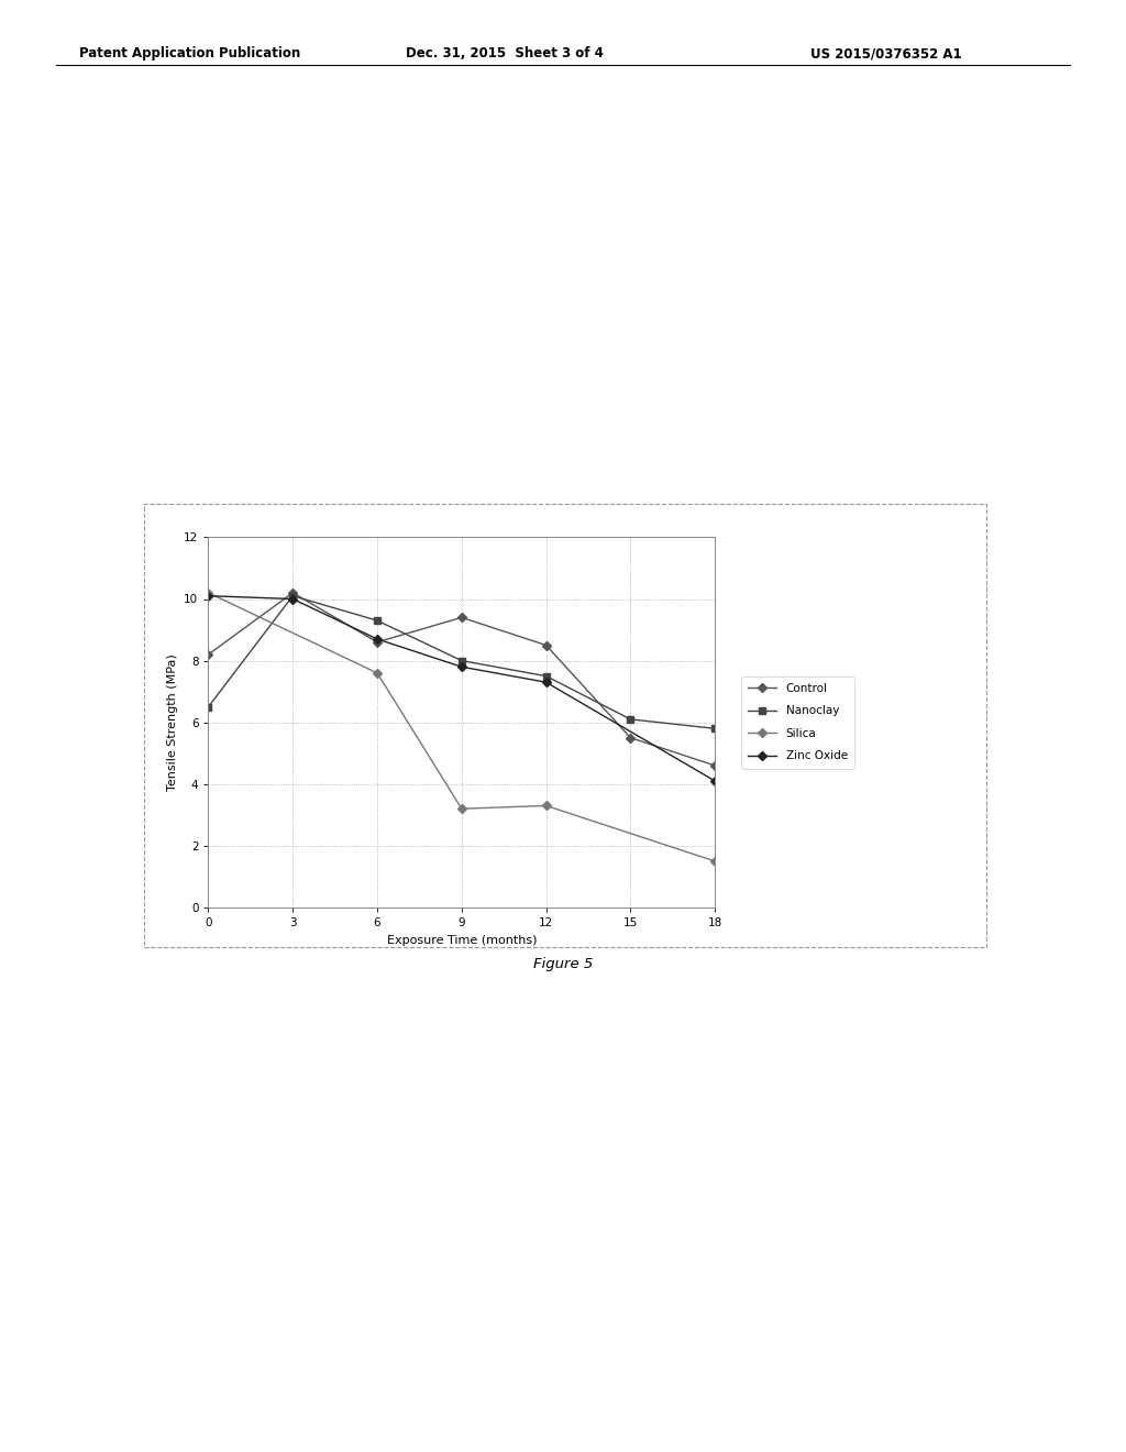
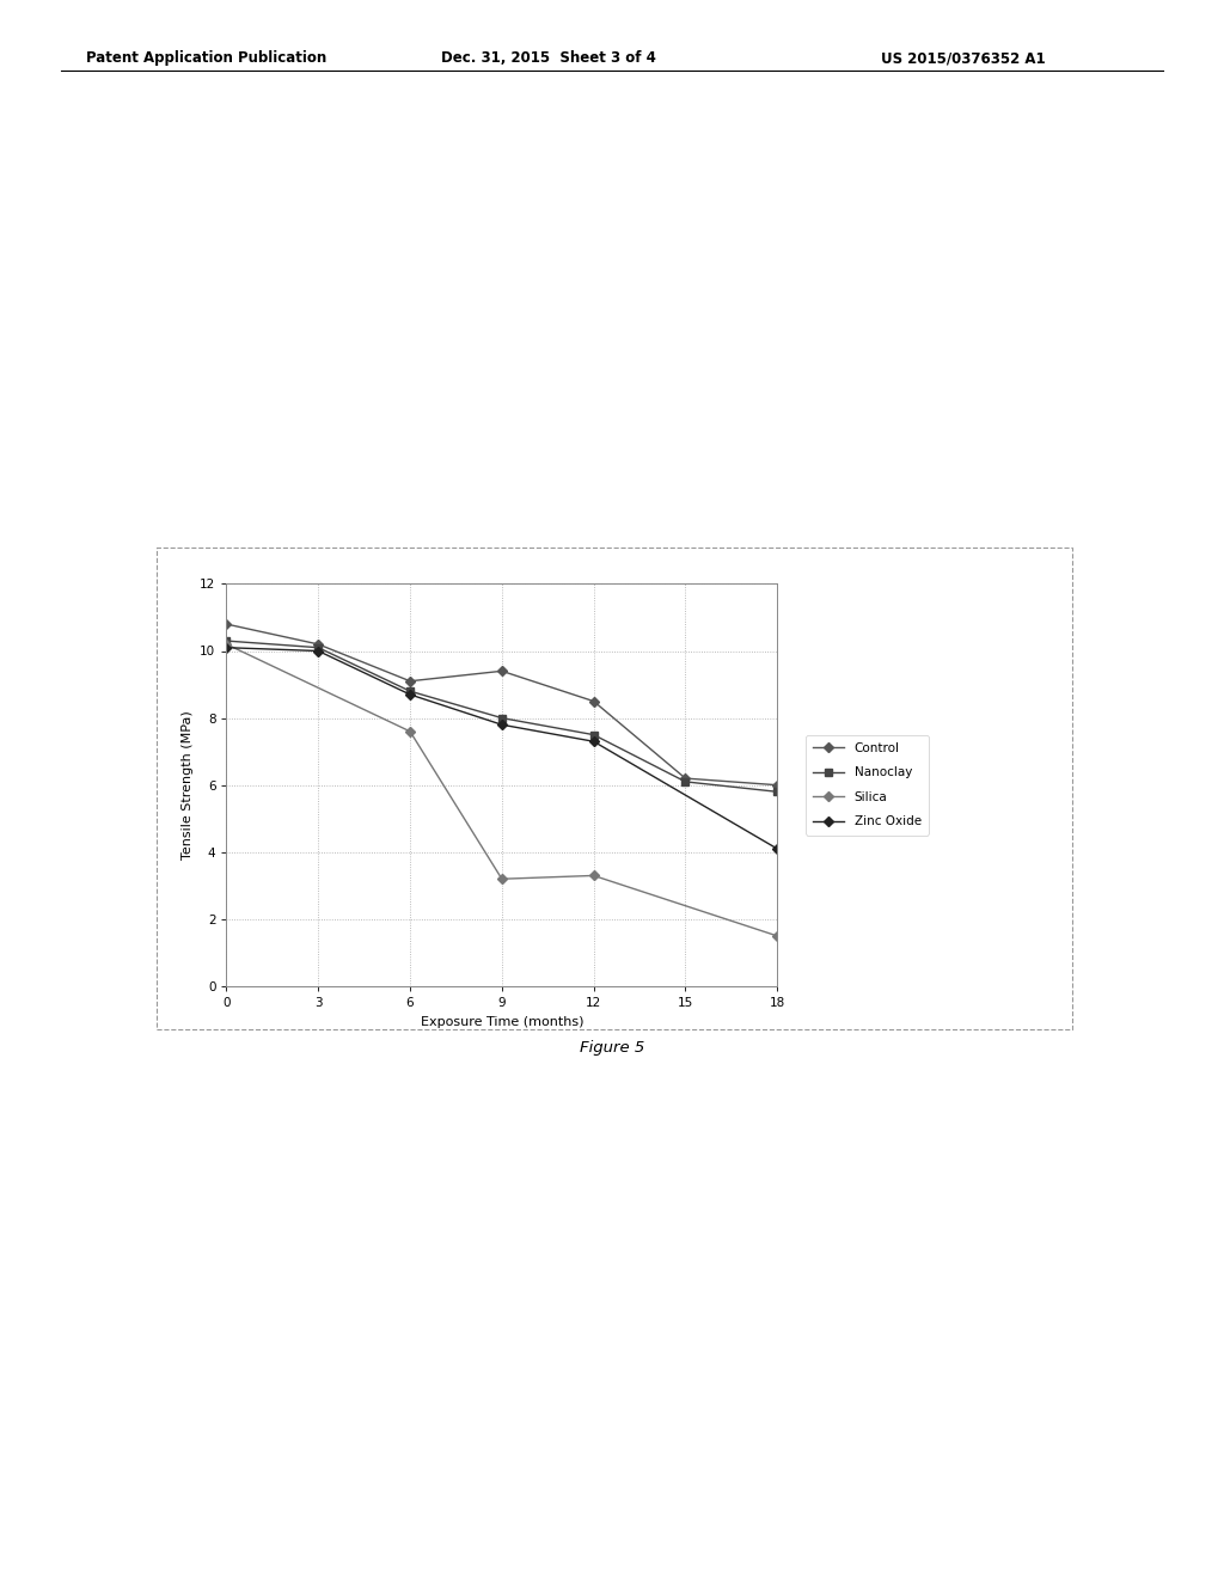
Control/0: 8.2 -> 10.8
Nanoclay/0: 6.5 -> 10.3
Control/6: 8.6 -> 9.1
Nanoclay/6: 9.3 -> 8.8
Control/15: 5.5 -> 6.2
Control/18: 4.6 -> 6.0
